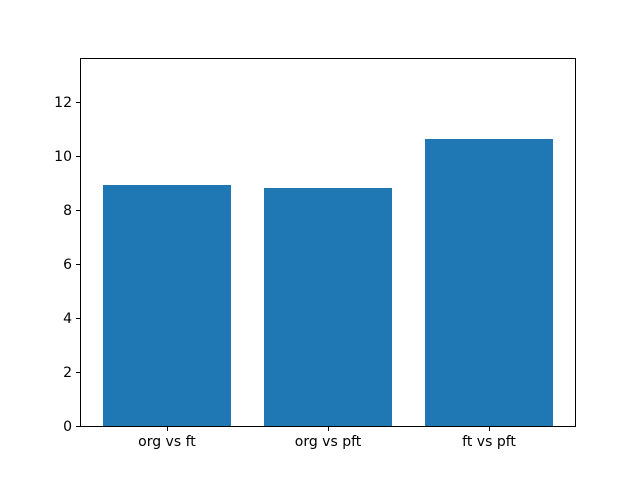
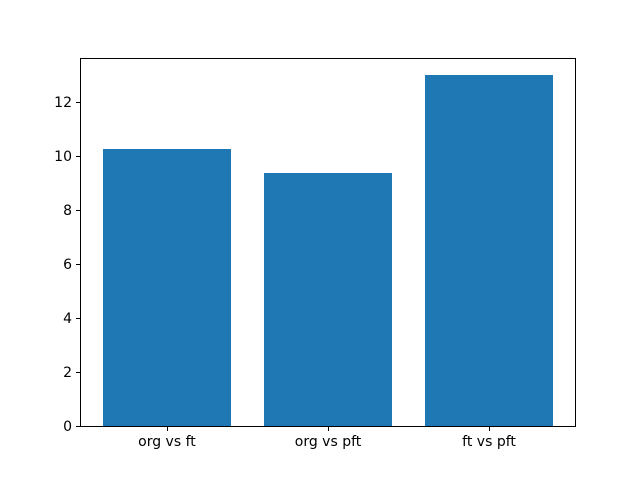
org vs ft: 8.9 -> 10.2
org vs pft: 8.8 -> 9.3
ft vs pft: 10.6 -> 13.0
